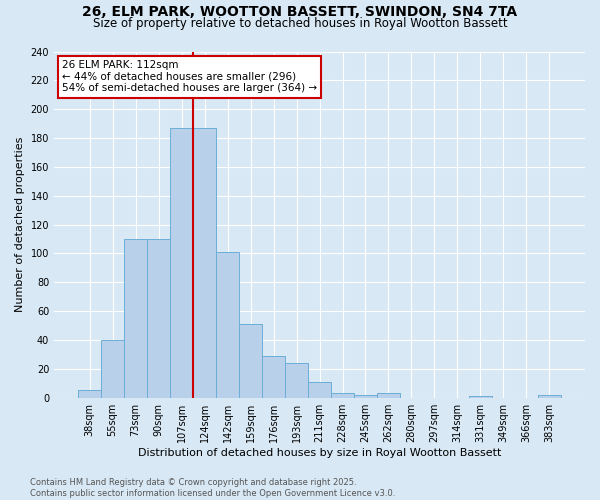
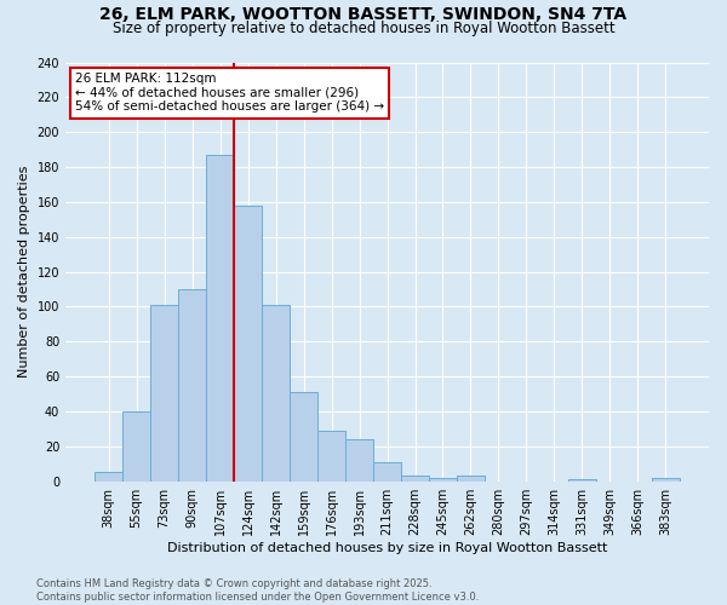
73sqm: 110 -> 101
124sqm: 187 -> 158
